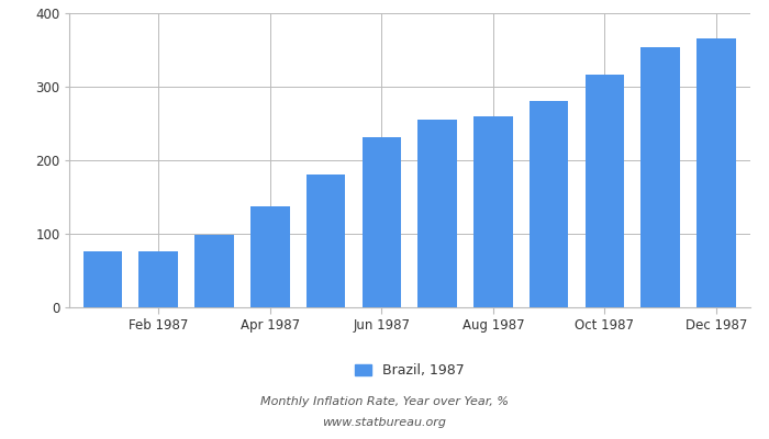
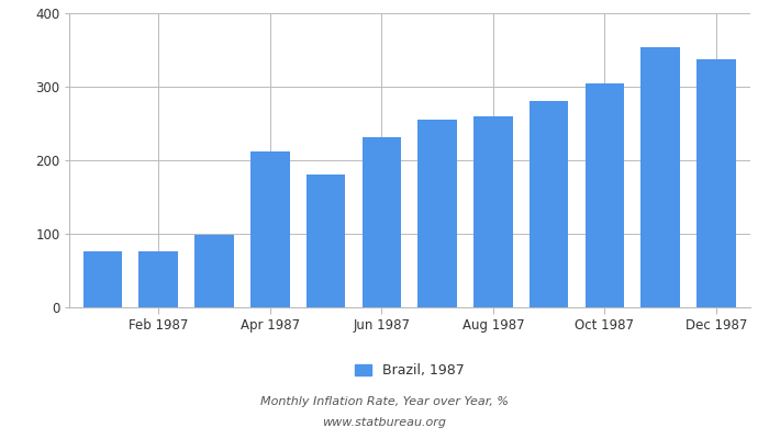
Apr 1987: 137 -> 212
Oct 1987: 317 -> 304
Dec 1987: 365 -> 338
